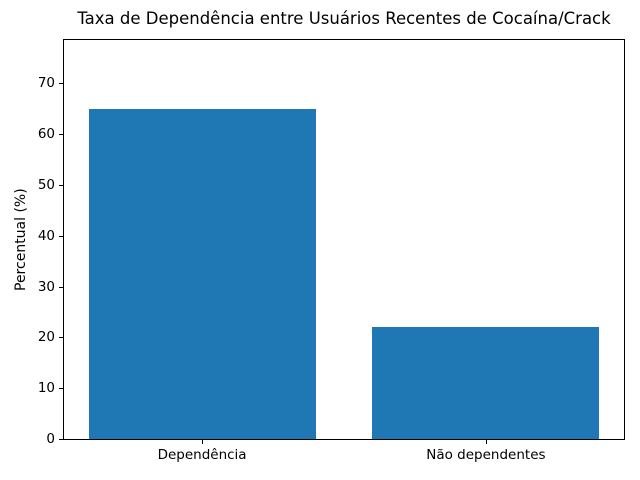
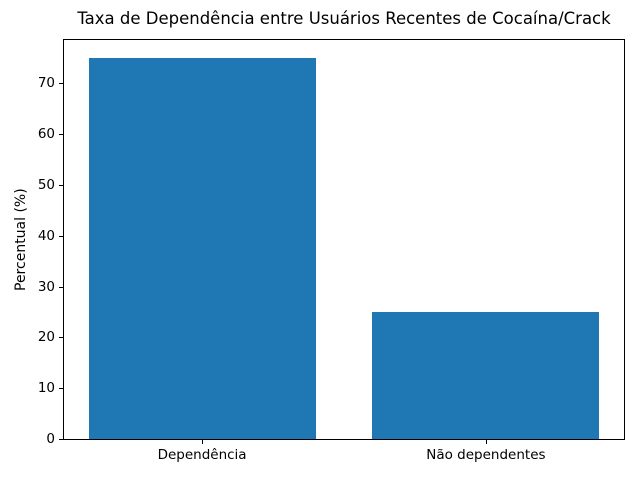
Dependência: 65 -> 75
Não dependentes: 22 -> 25
